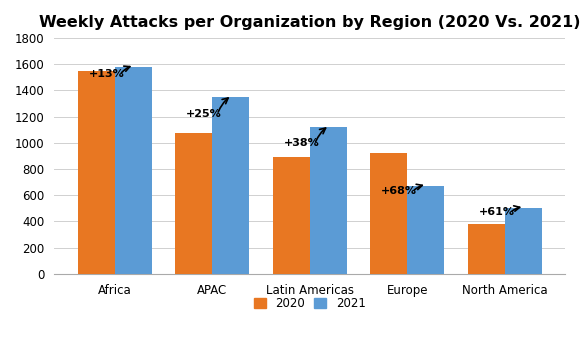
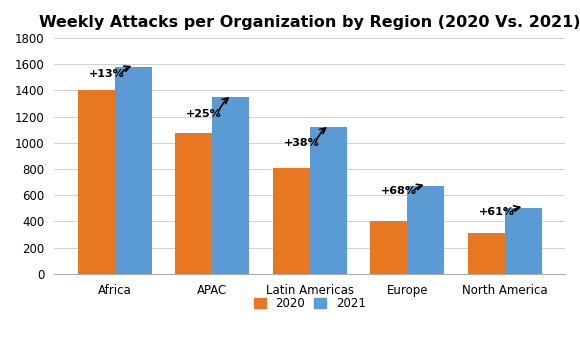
2020/Africa: 1550 -> 1400
2020/Latin Americas: 890 -> 810
2020/Europe: 920 -> 400
2020/North America: 380 -> 320
